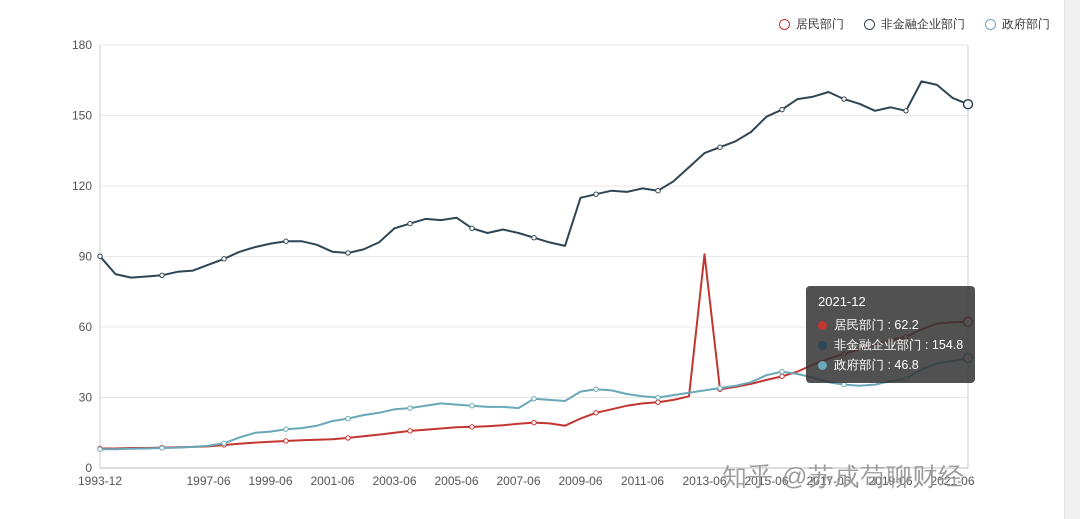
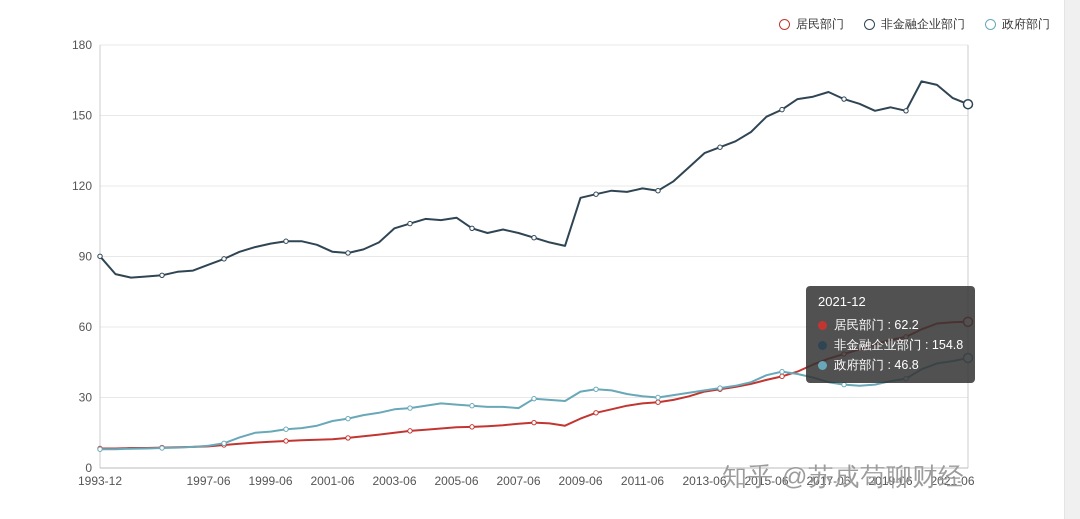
居民部门/2013-06: 91 -> 32
